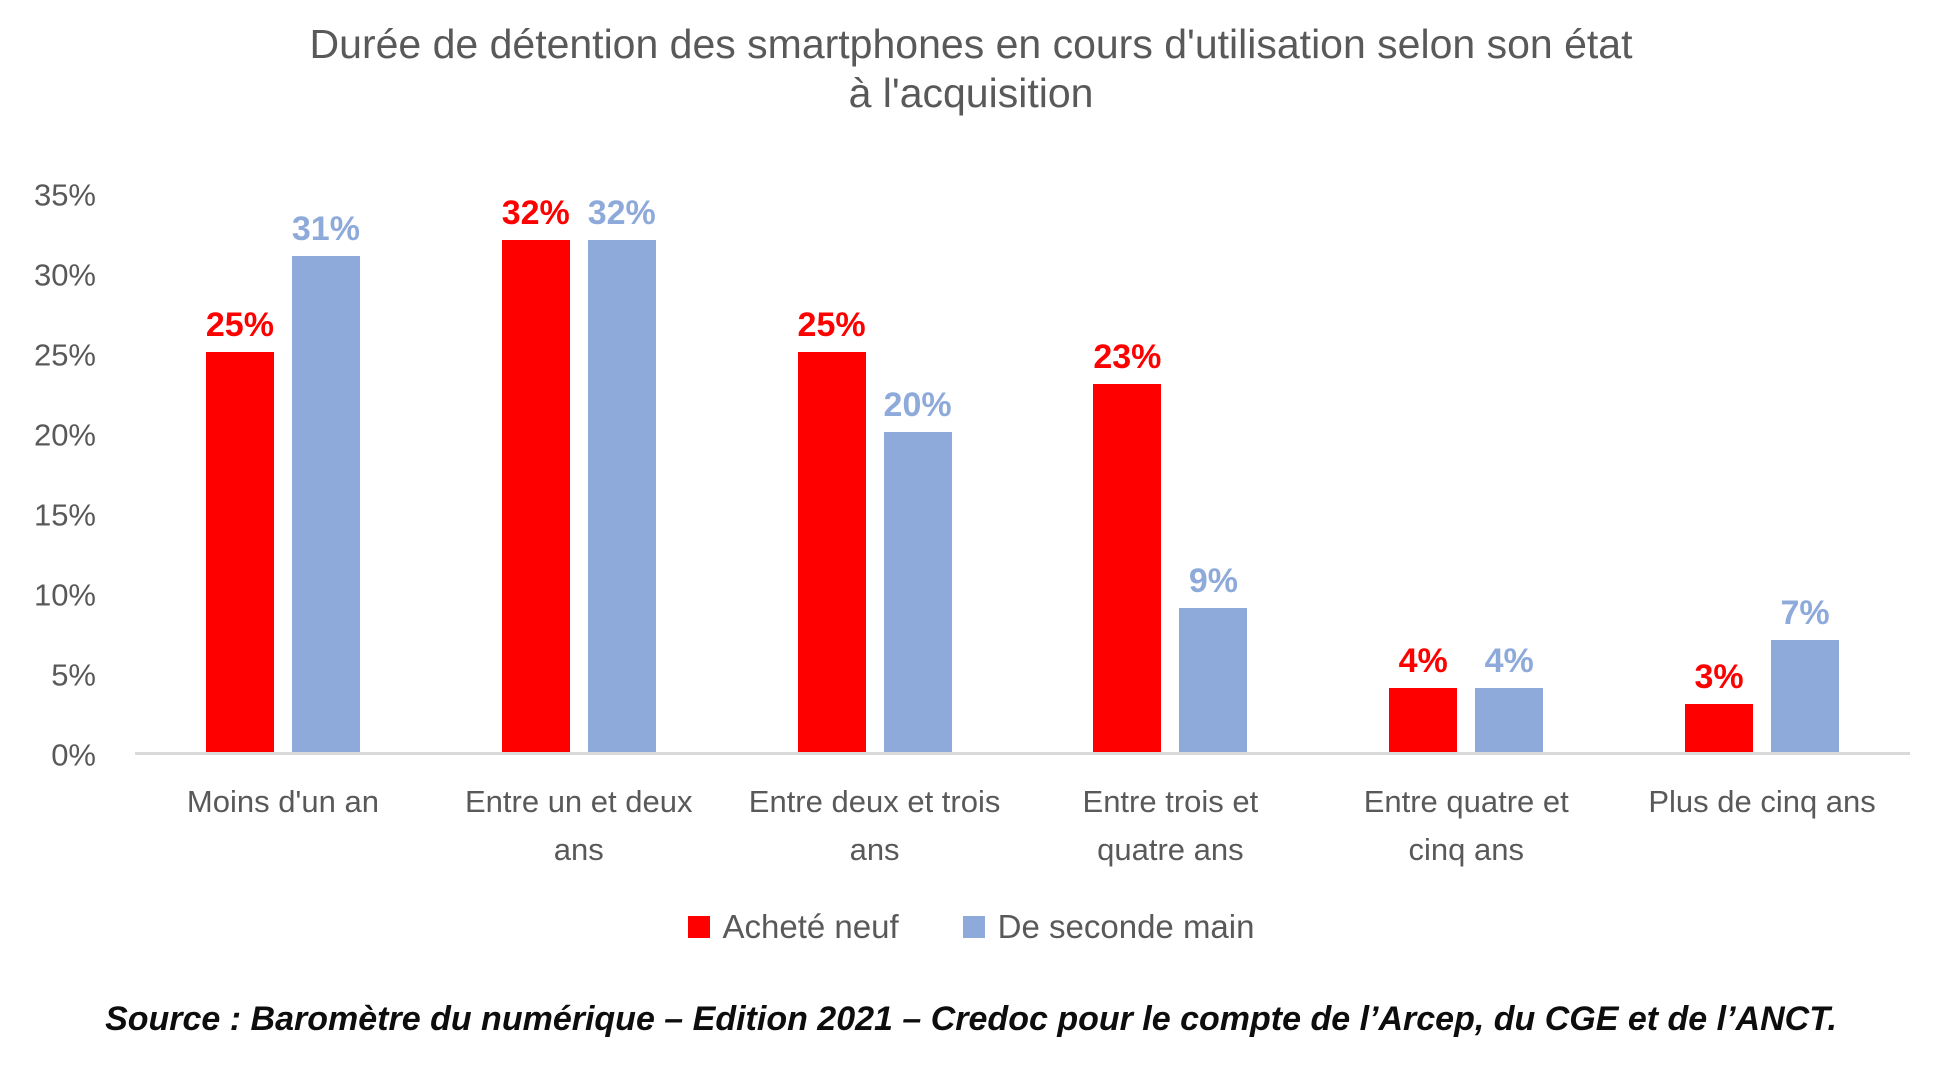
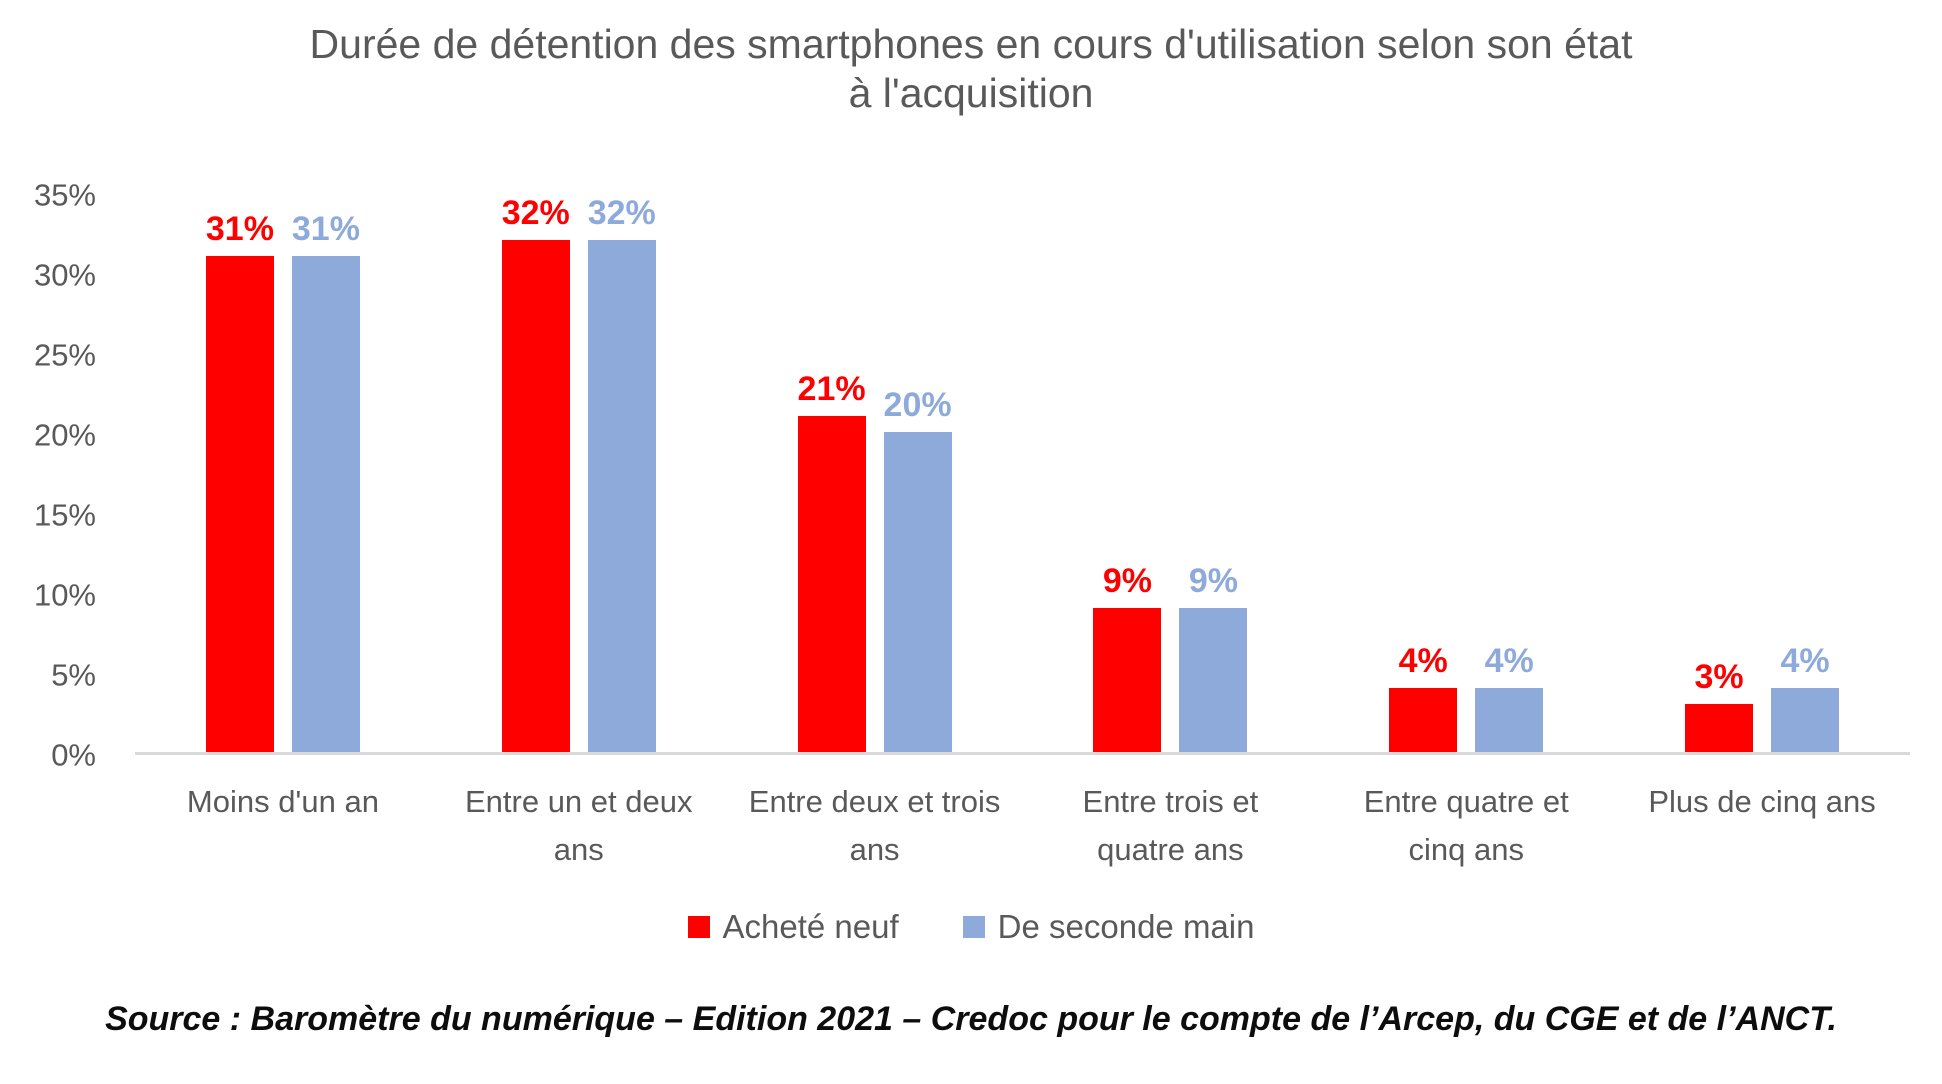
Acheté neuf/Moins d'un an: 25% -> 31%
Acheté neuf/Entre deux et trois ans: 25% -> 21%
Acheté neuf/Entre trois et quatre ans: 23% -> 9%
De seconde main/Plus de cinq ans: 7% -> 4%
